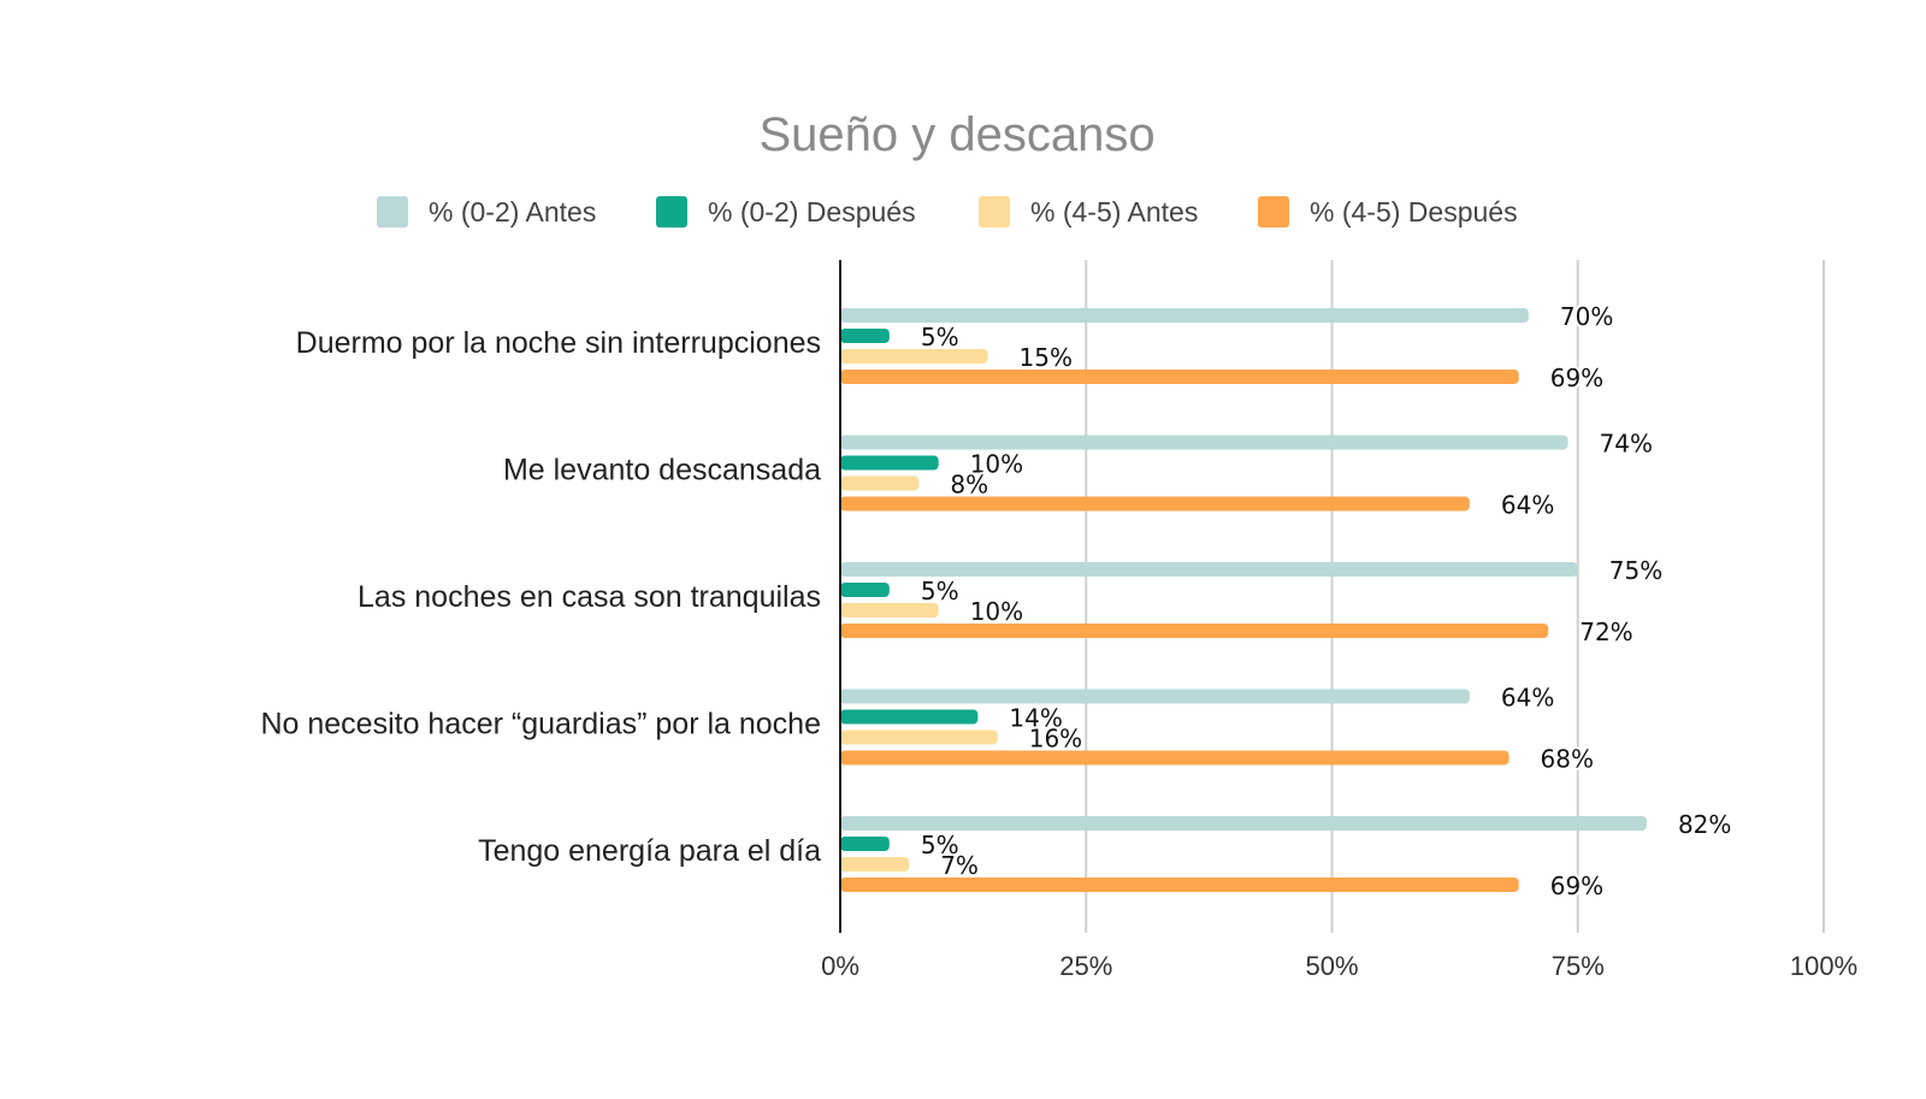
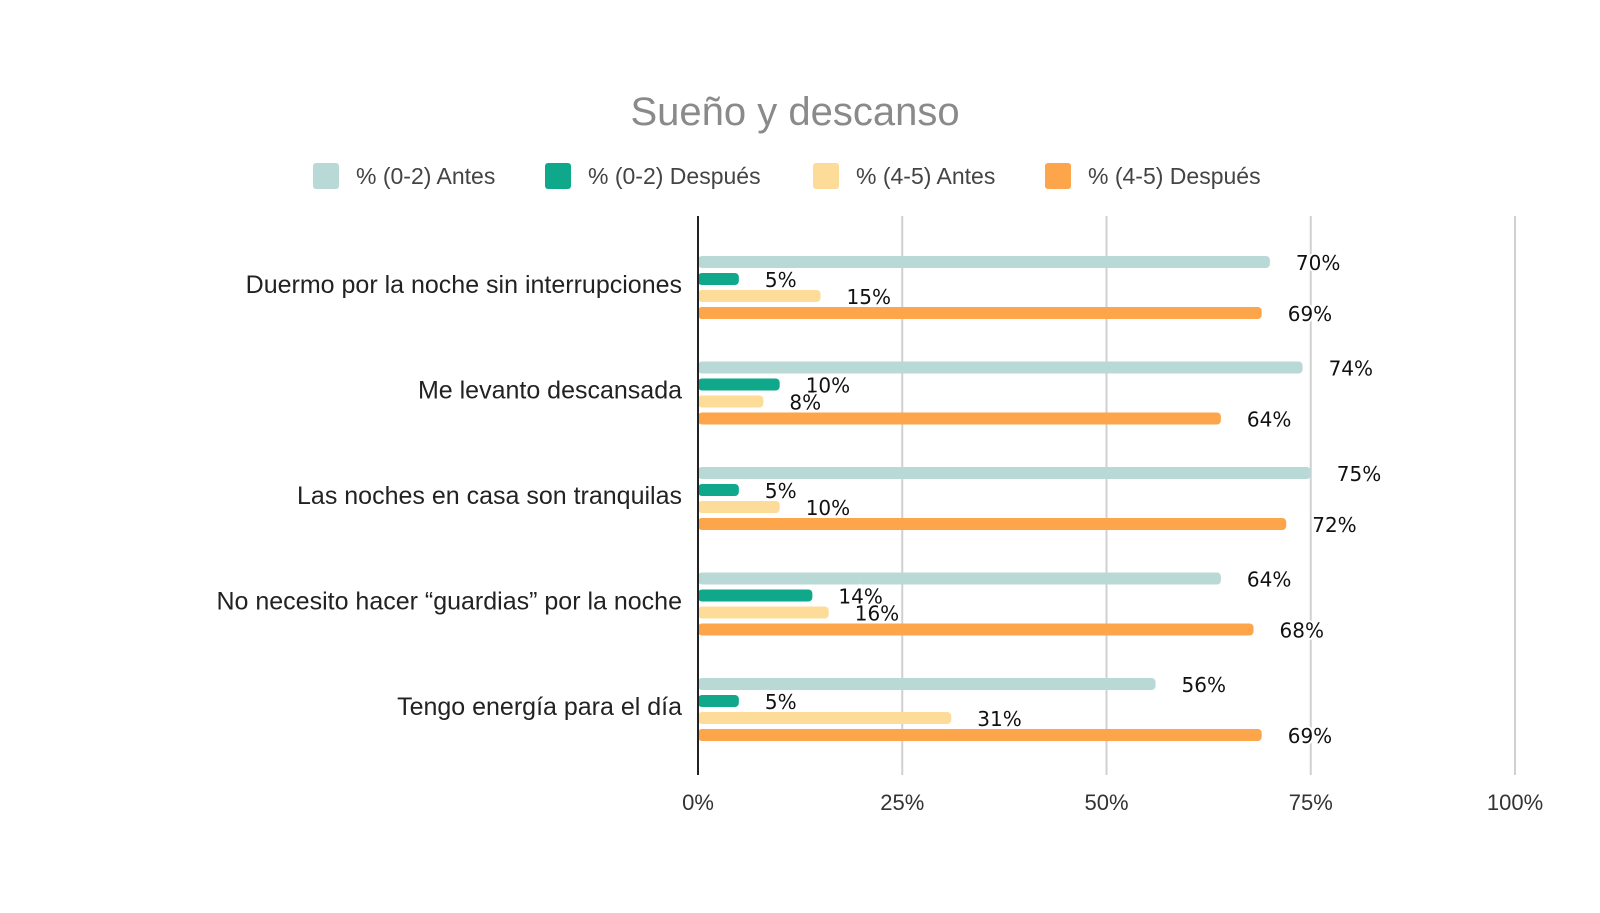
% (0-2) Antes/Tengo energía para el día: 82% -> 56%
% (4-5) Antes/Tengo energía para el día: 7% -> 31%
